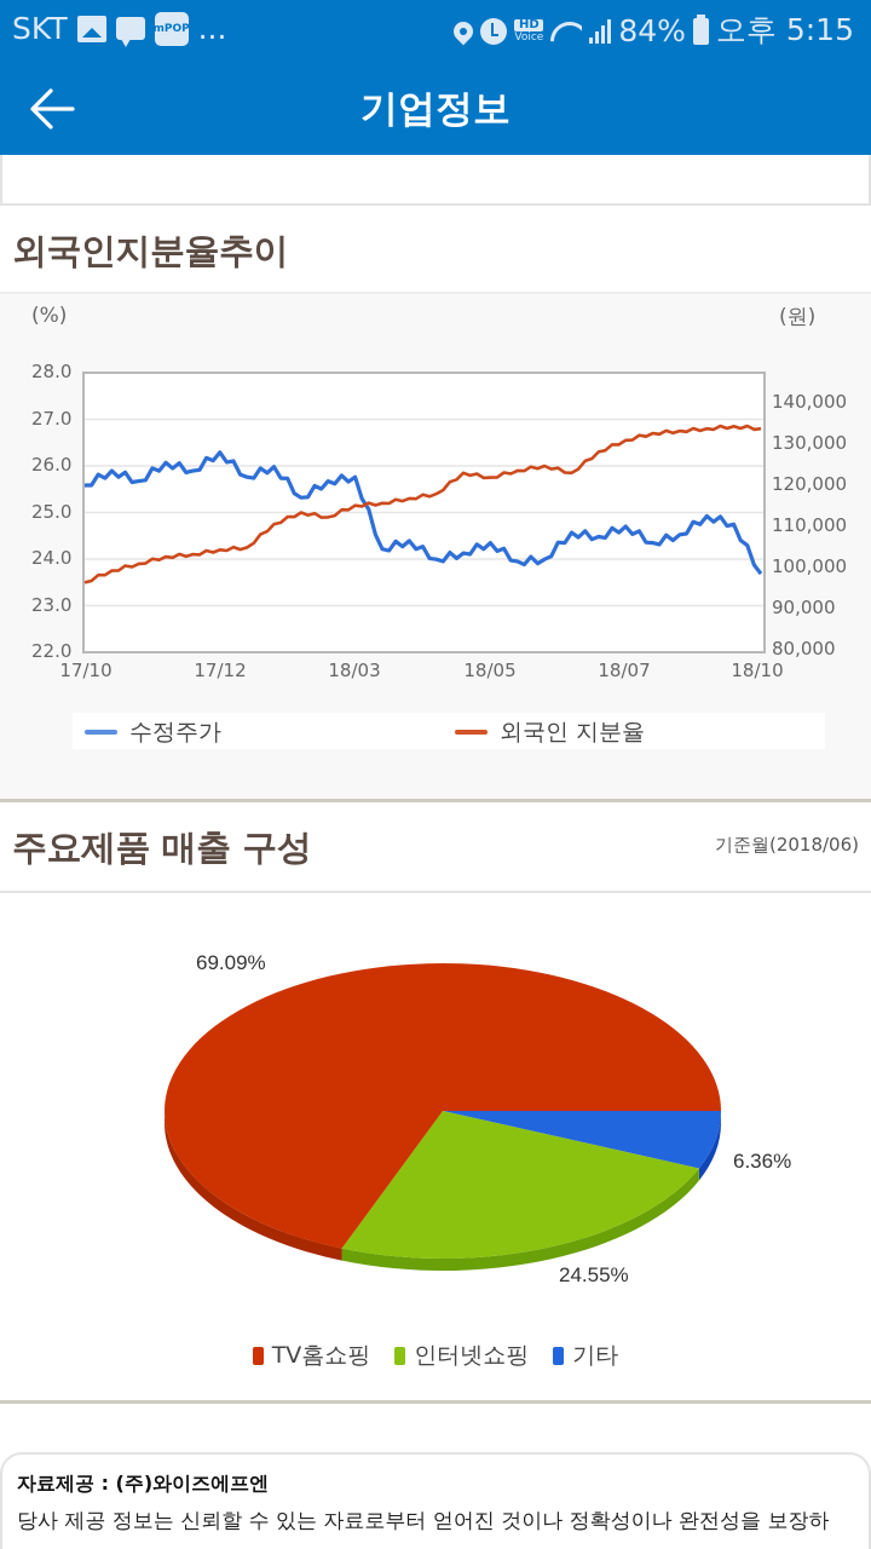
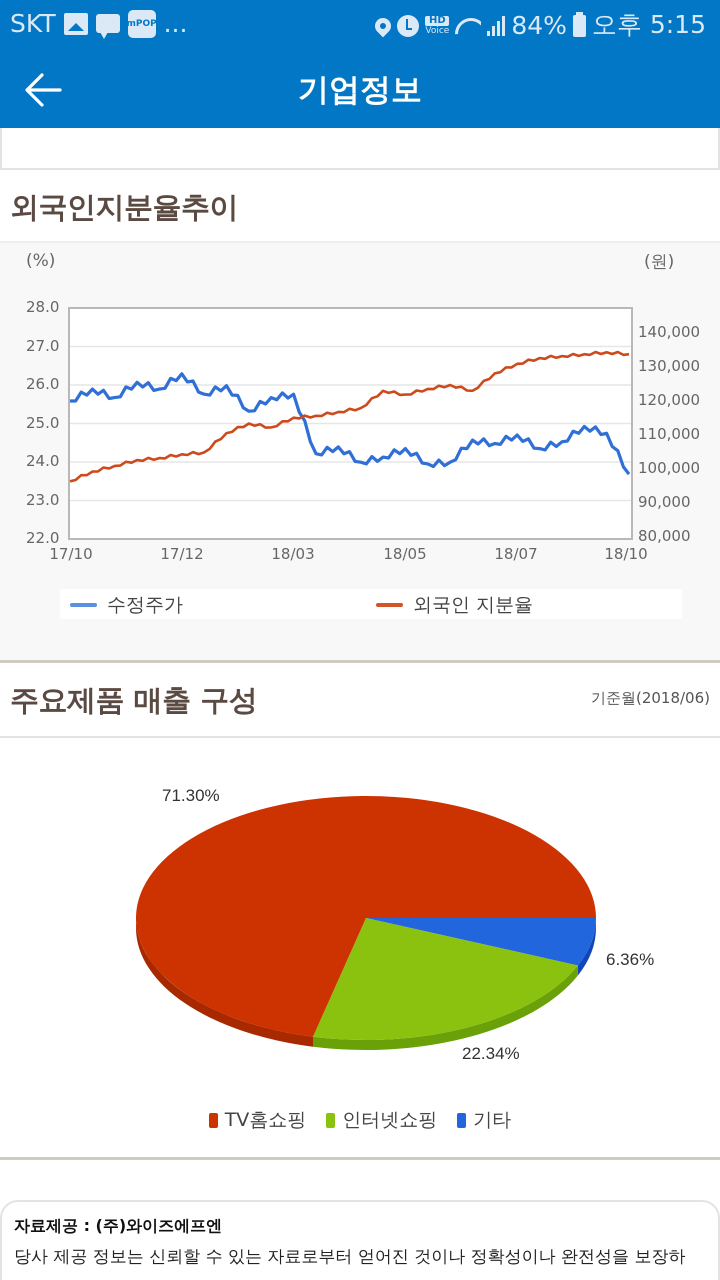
주요제품 매출 구성/TV홈쇼핑: 69.09% -> 71.30%
주요제품 매출 구성/인터넷쇼핑: 24.55% -> 22.34%
